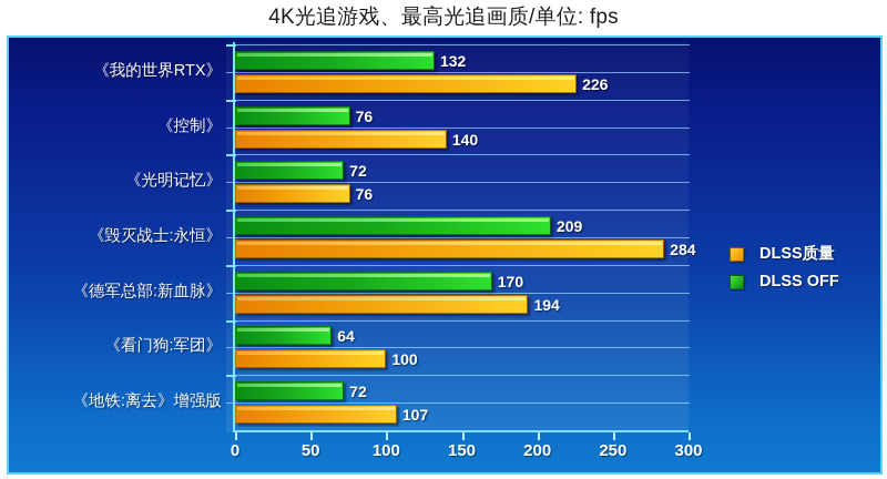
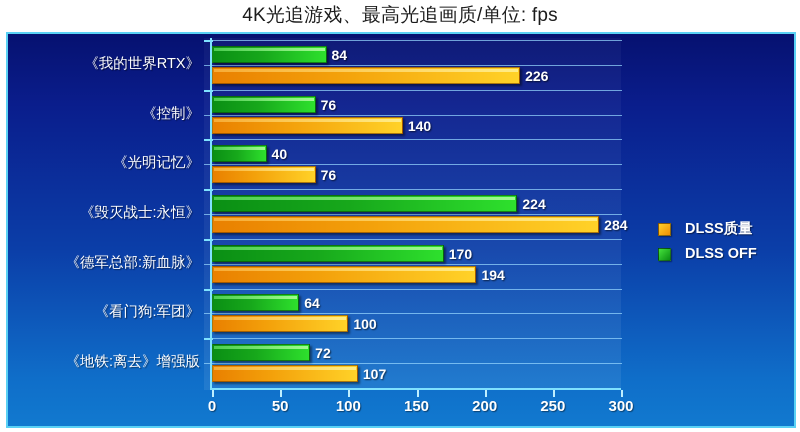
DLSS OFF/《我的世界RTX》: 132 -> 84
DLSS OFF/《光明记忆》: 72 -> 40
DLSS OFF/《毁灭战士:永恒》: 209 -> 224
